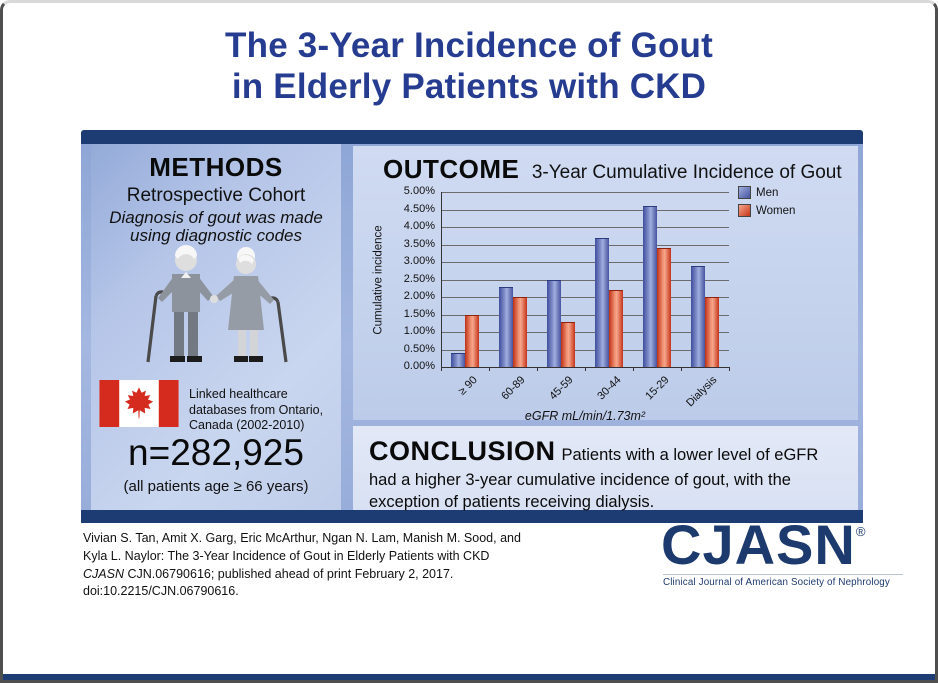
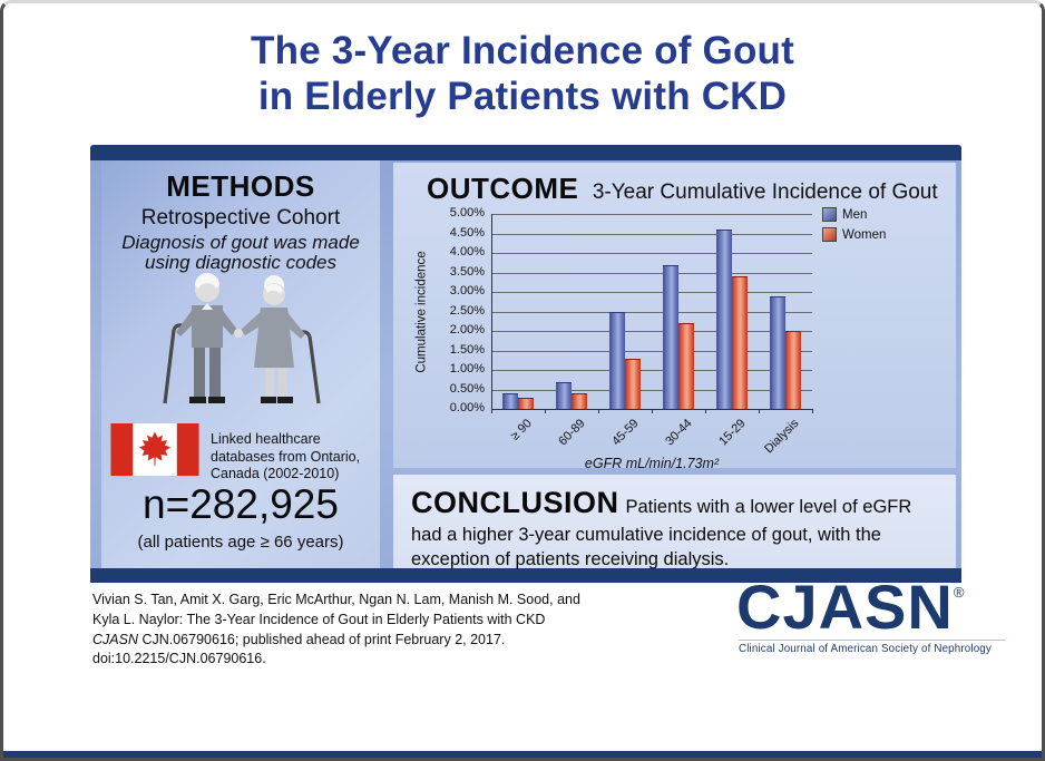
Women/≥ 90: 1.5% -> 0.3%
Men/60-89: 2.3% -> 0.7%
Women/60-89: 2.0% -> 0.4%
